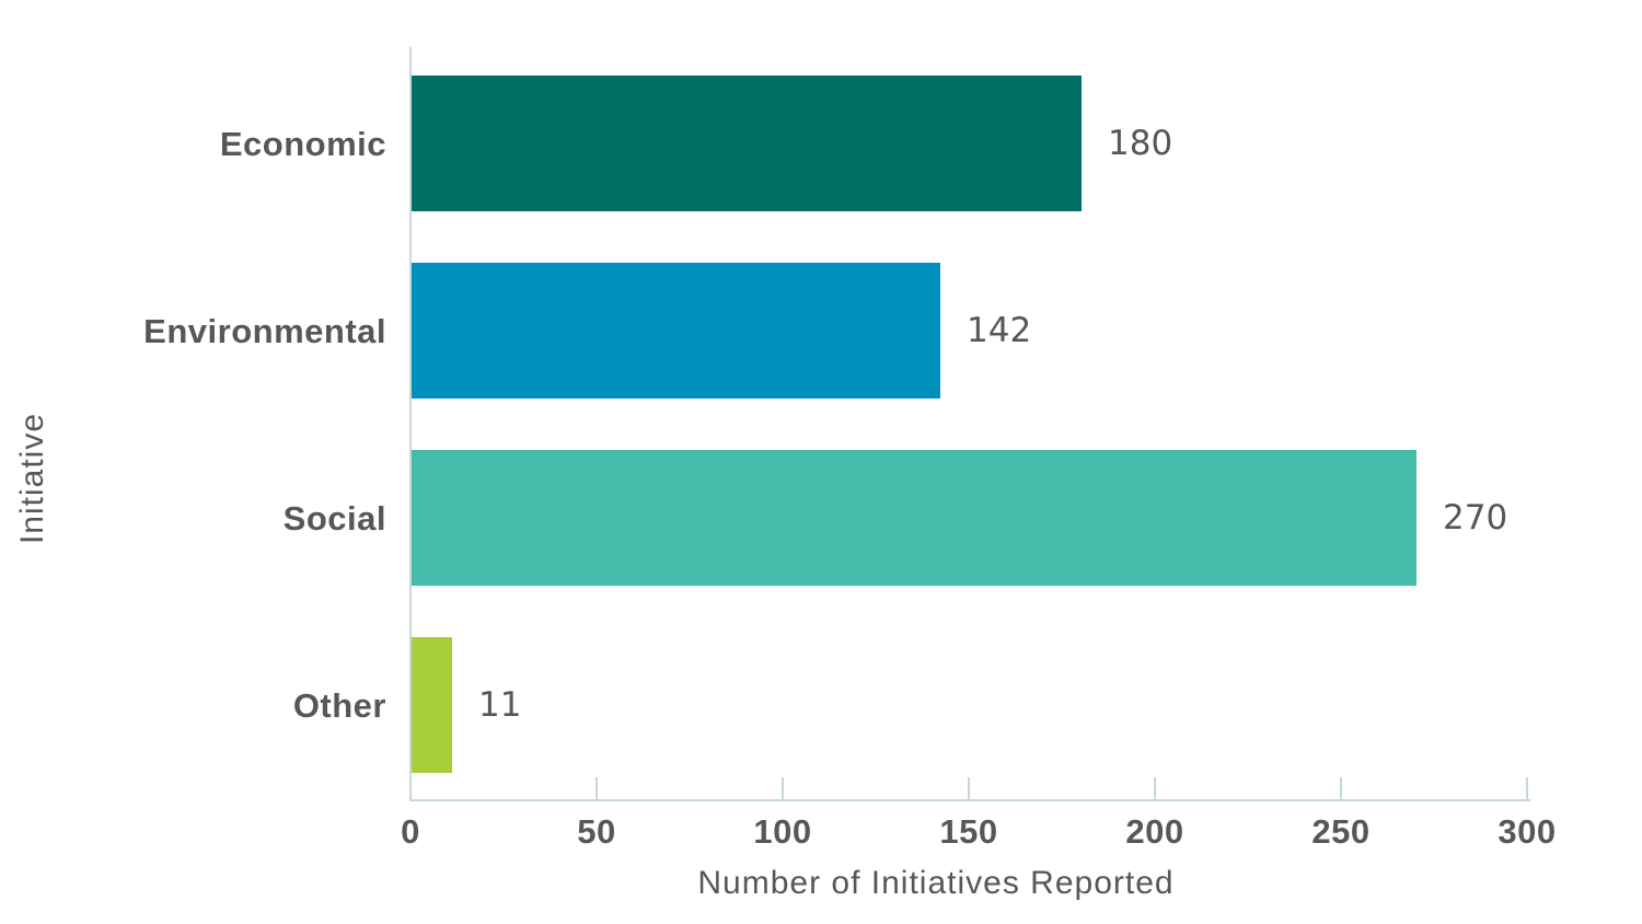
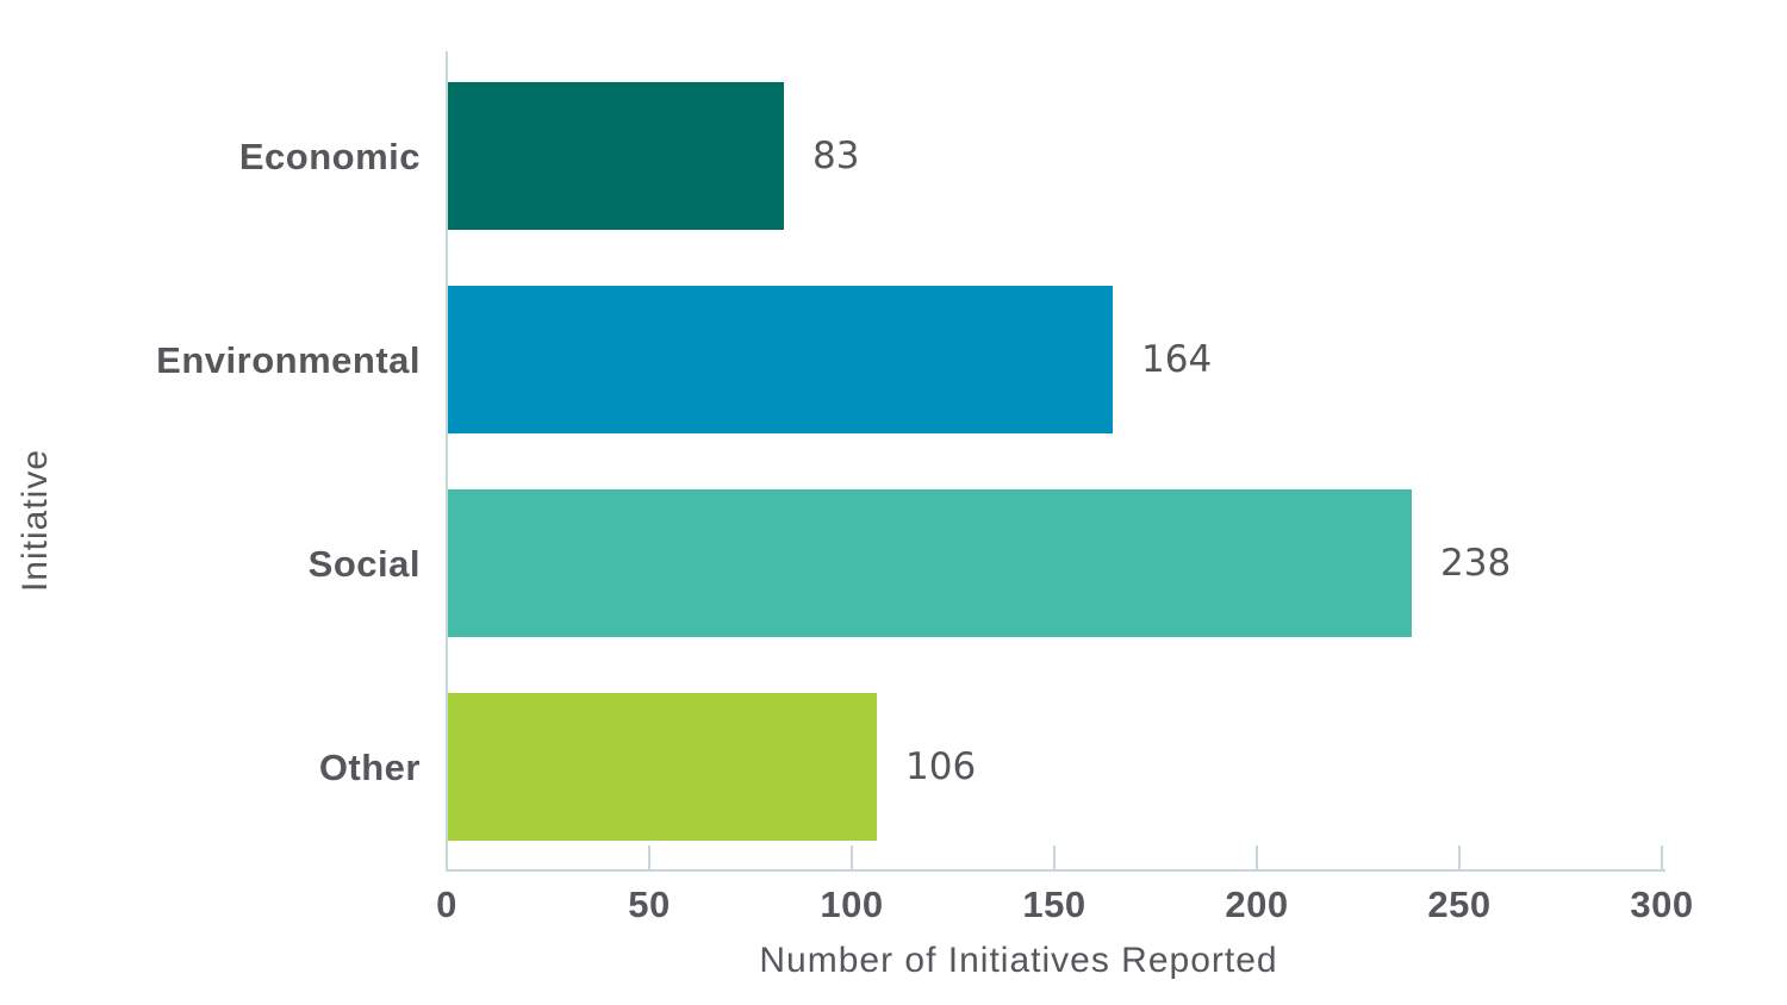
Economic: 180 -> 83
Environmental: 142 -> 164
Social: 270 -> 238
Other: 11 -> 106
